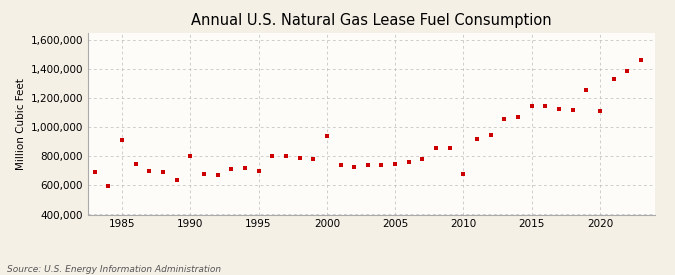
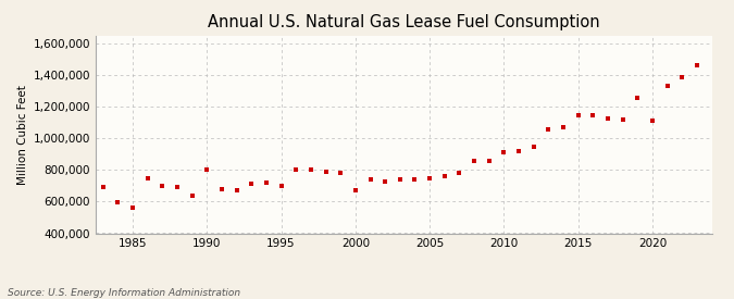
1985: 910,000 -> 560,000
2000: 940,000 -> 670,000
2010: 680,000 -> 910,000
